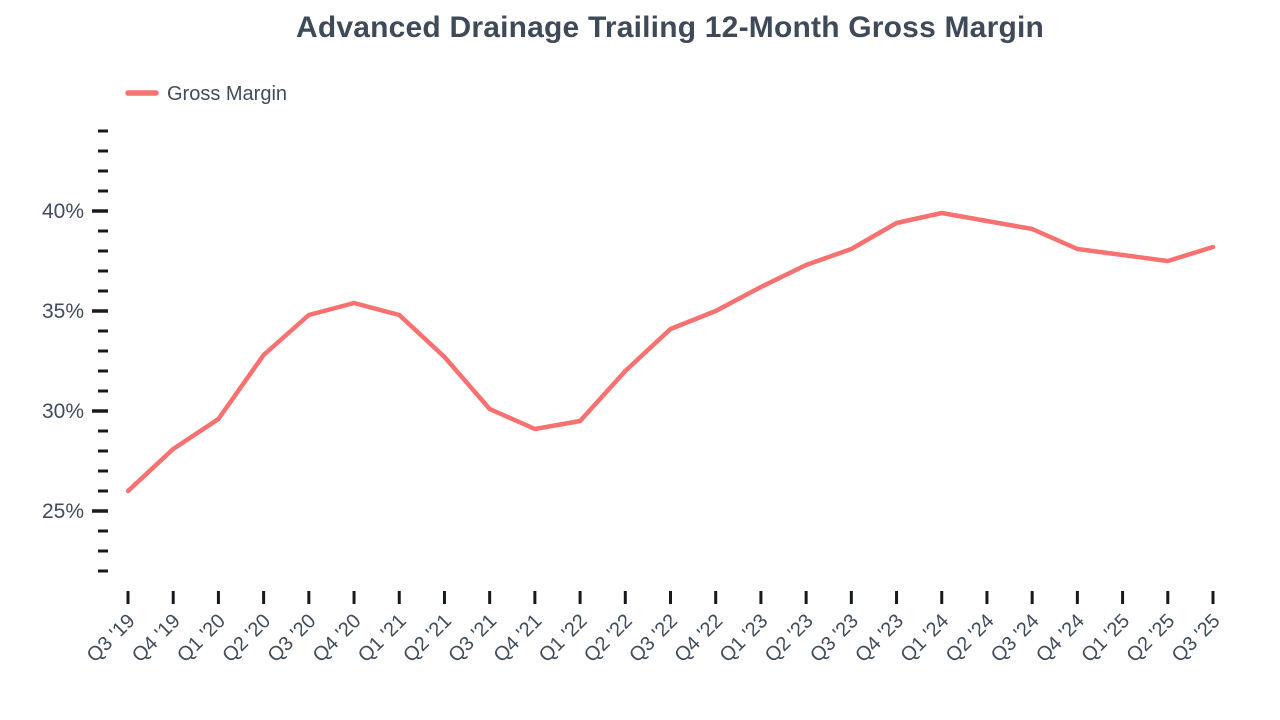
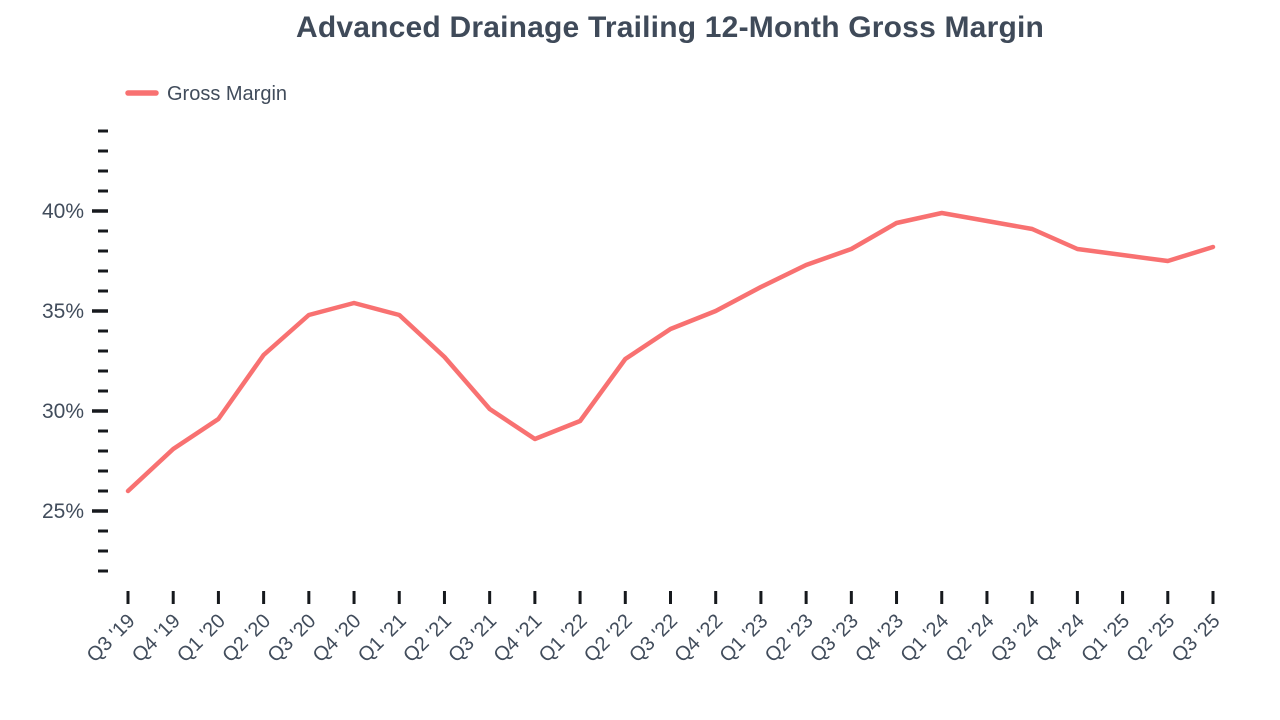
Q4 '21: 29.1% -> 28.6%
Q2 '22: 32.0% -> 32.6%
